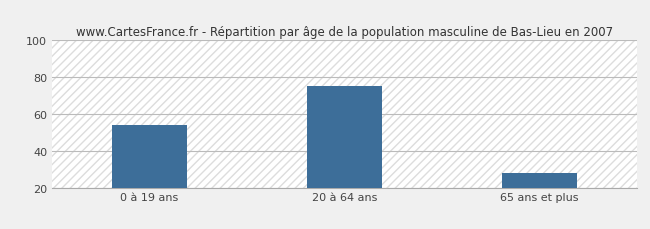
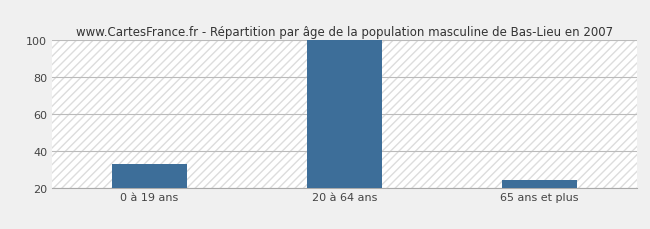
0 à 19 ans: 54 -> 33
20 à 64 ans: 75 -> 100
65 ans et plus: 28 -> 24
